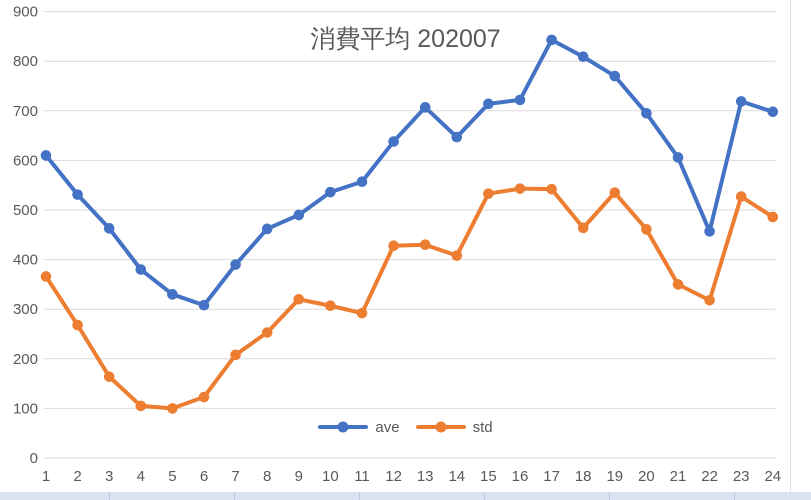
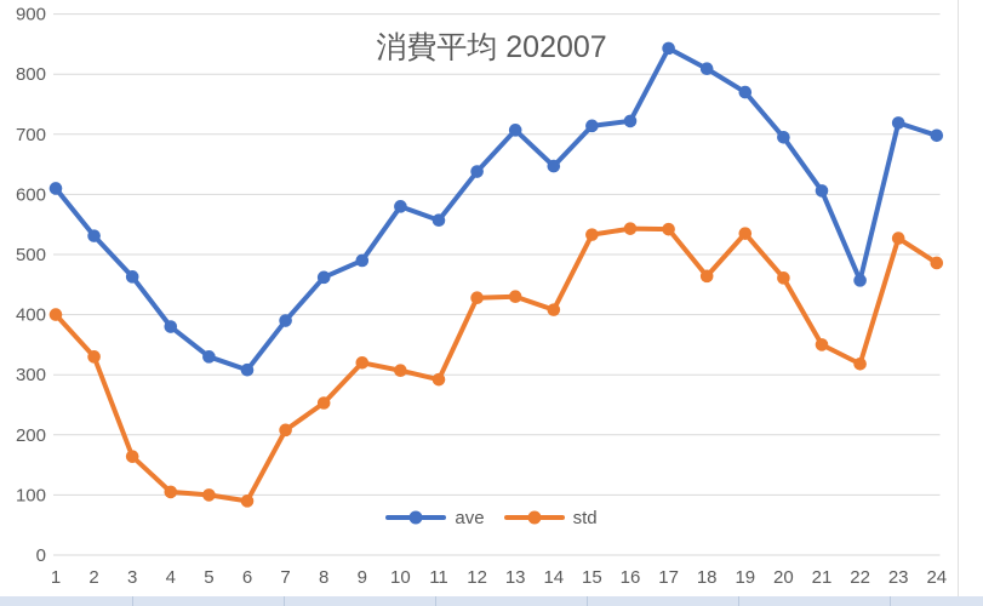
std/1: 370 -> 400
std/2: 270 -> 330
std/6: 120 -> 90
ave/10: 540 -> 580
